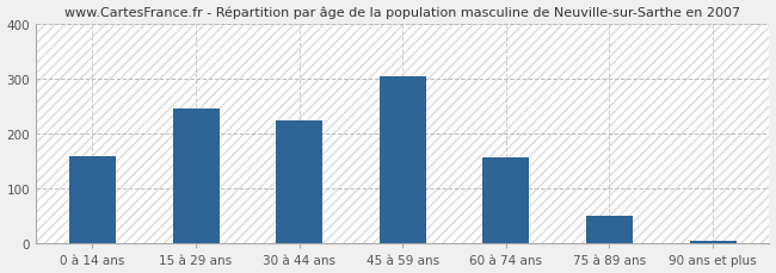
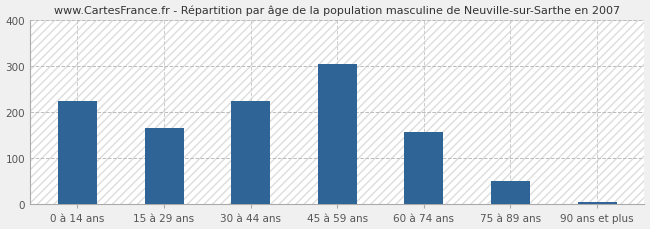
0 à 14 ans: 160 -> 224
15 à 29 ans: 245 -> 166
